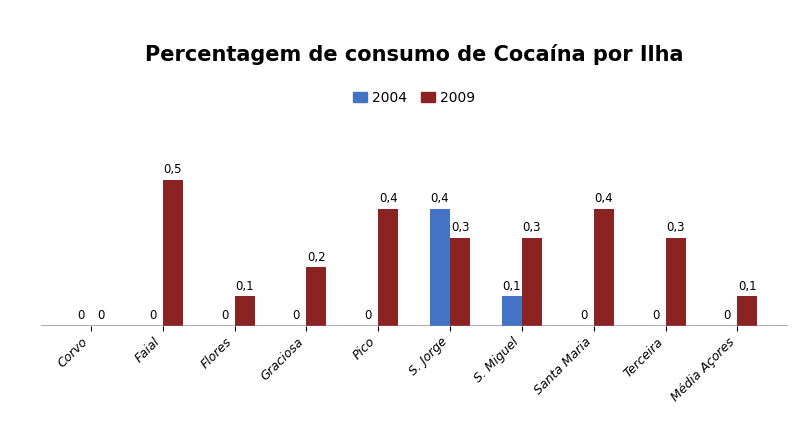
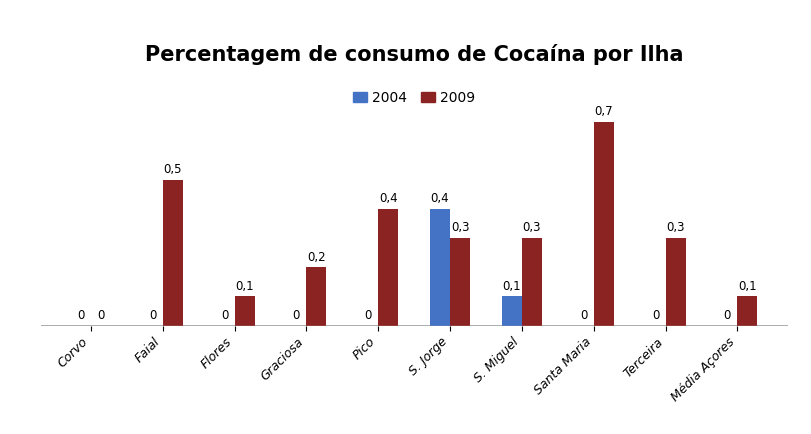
2009/Santa Maria: 0,4 -> 0,7
